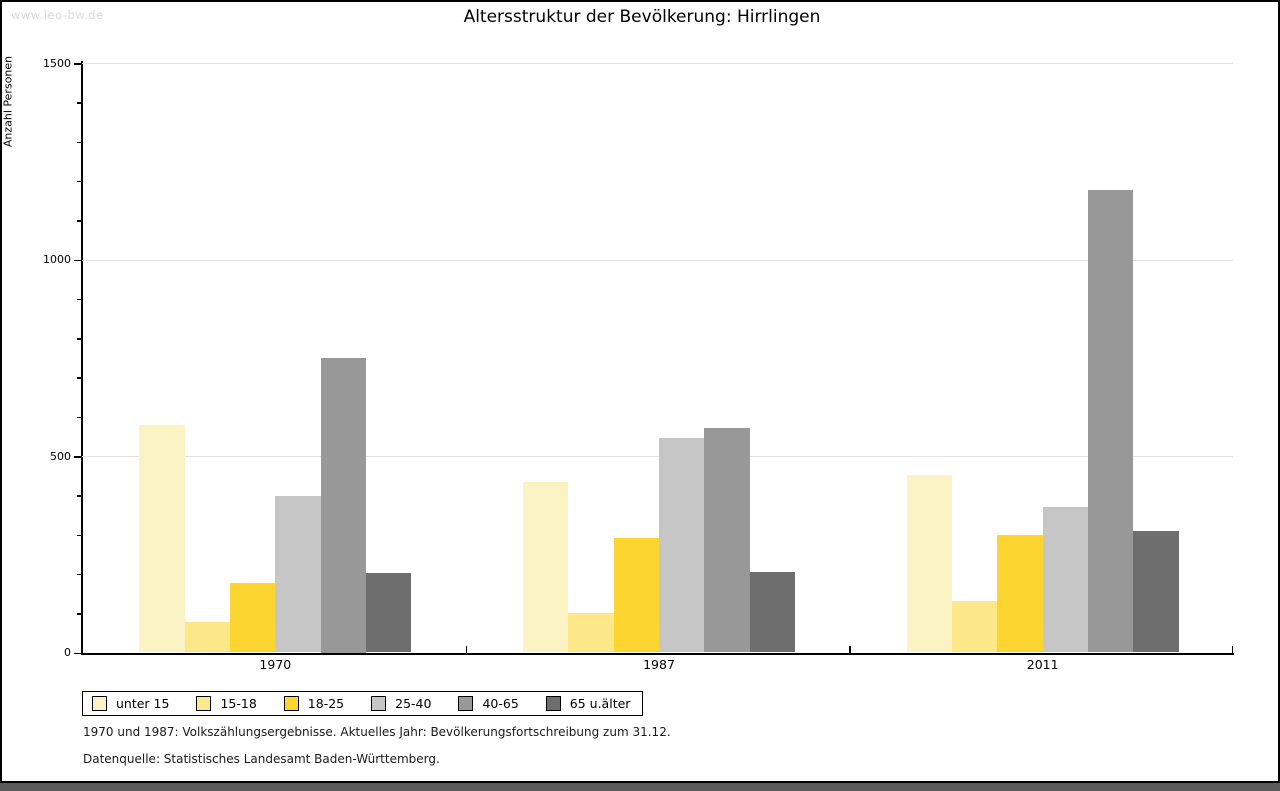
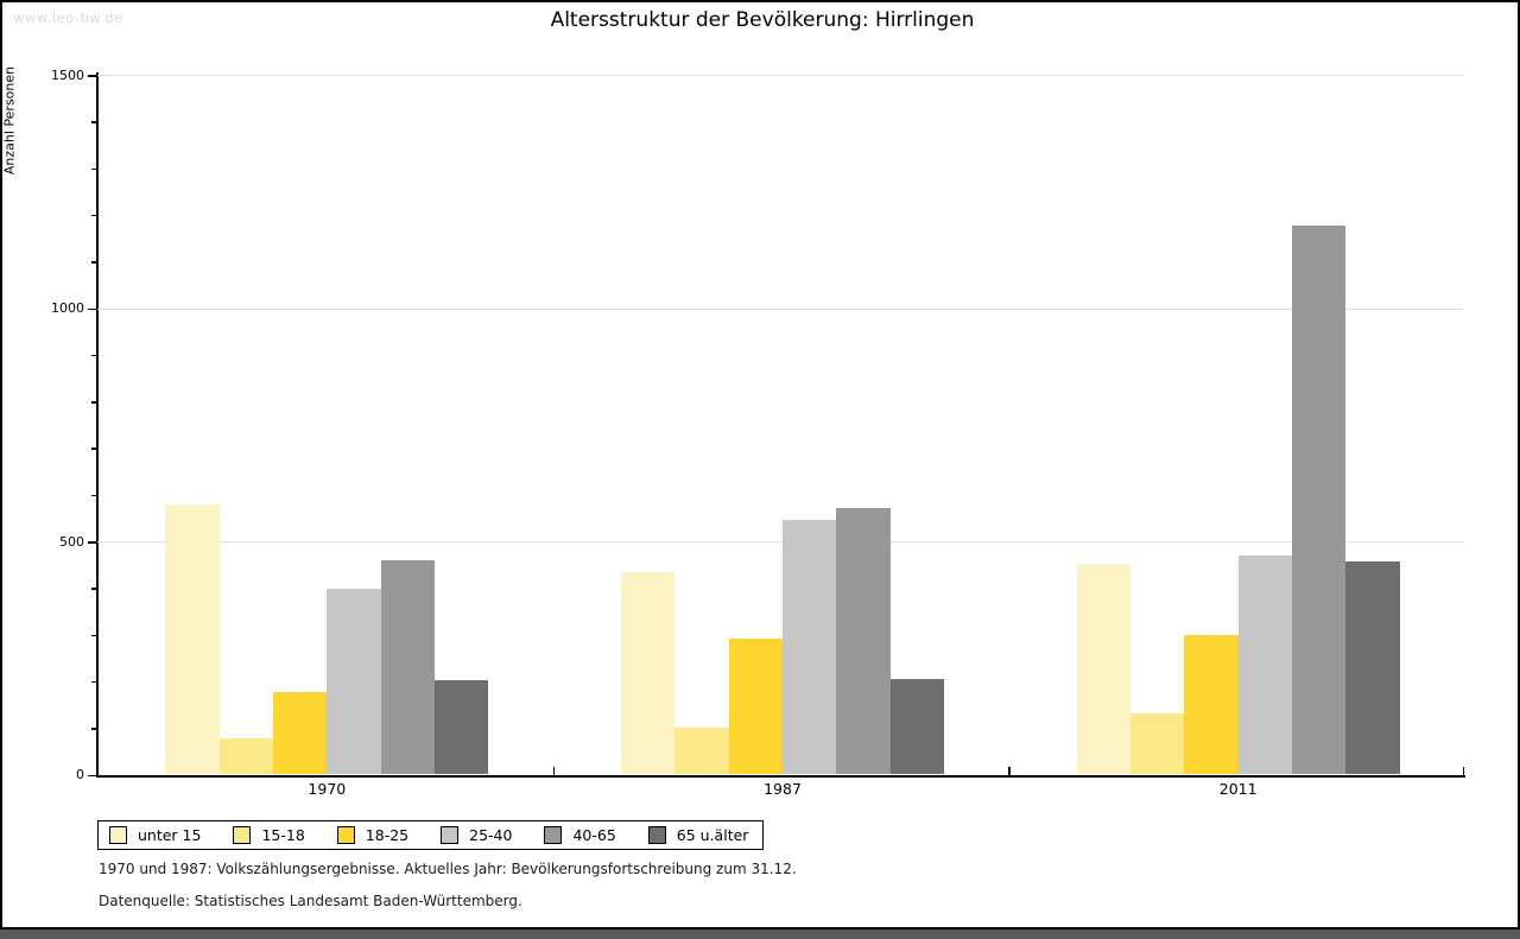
40-65/1970: 750 -> 460
25-40/2011: 370 -> 470
65 u.älter/2011: 310 -> 460
